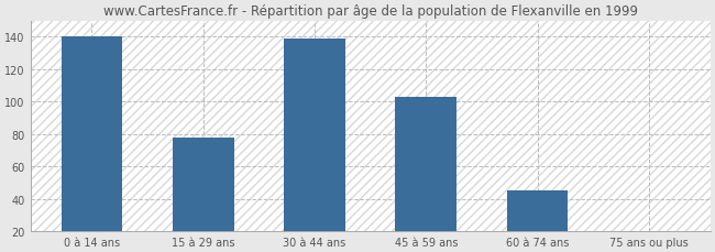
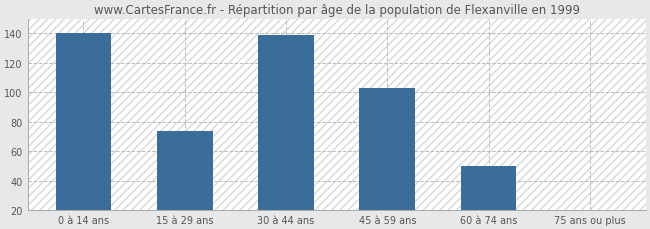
15 à 29 ans: 78 -> 74
60 à 74 ans: 45 -> 50
